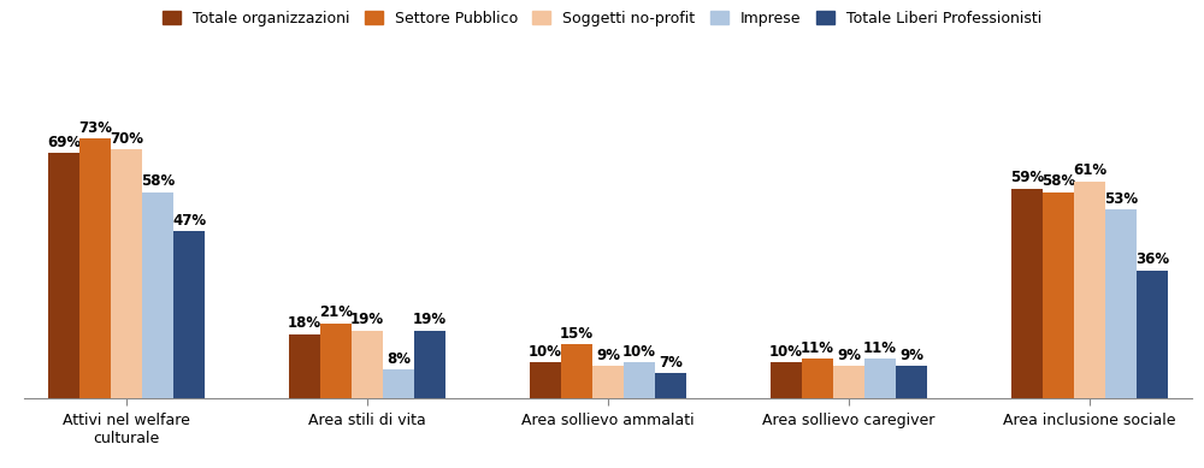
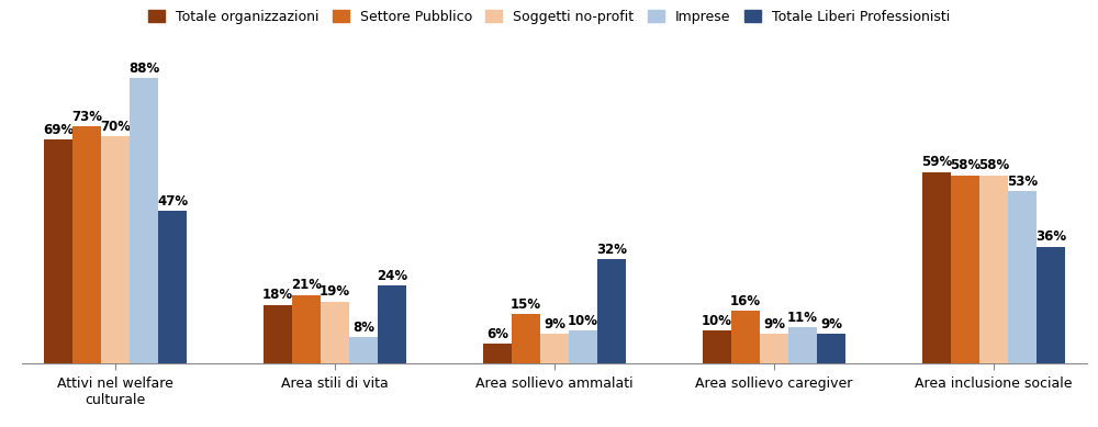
Imprese/Attivi nel welfare culturale: 58% -> 88%
Totale Liberi Professionisti/Area stili di vita: 19% -> 24%
Totale organizzazioni/Area sollievo ammalati: 10% -> 6%
Totale Liberi Professionisti/Area sollievo ammalati: 7% -> 32%
Settore Pubblico/Area sollievo caregiver: 11% -> 16%
Soggetti no-profit/Area inclusione sociale: 61% -> 58%
